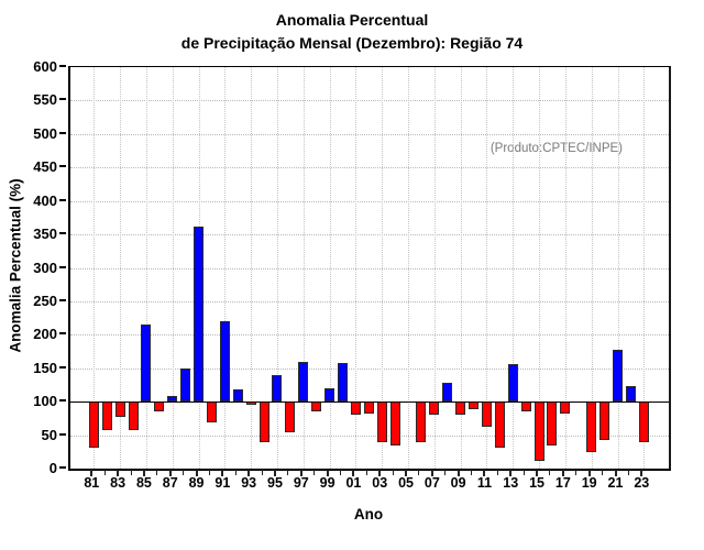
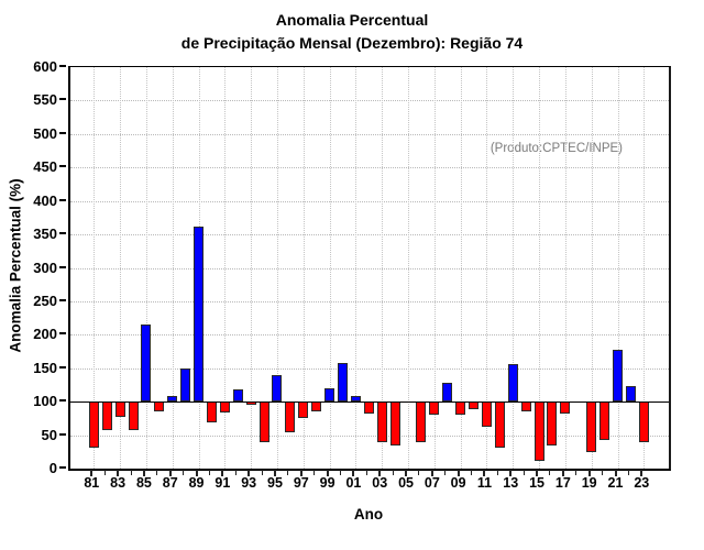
91: 220 -> 80
97: 160 -> 80
01: 80 -> 110
